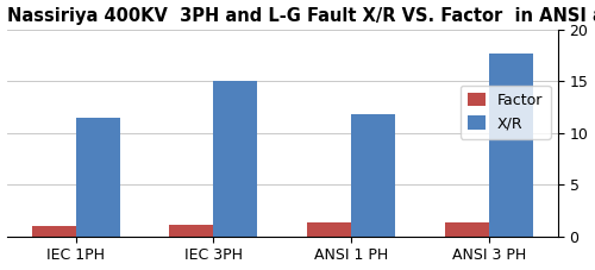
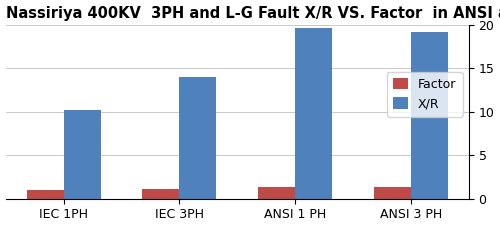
X/R/IEC 1PH: 11.4 -> 10.2
X/R/IEC 3PH: 15.0 -> 14.0
X/R/ANSI 1 PH: 11.8 -> 19.6
X/R/ANSI 3 PH: 17.6 -> 19.1
